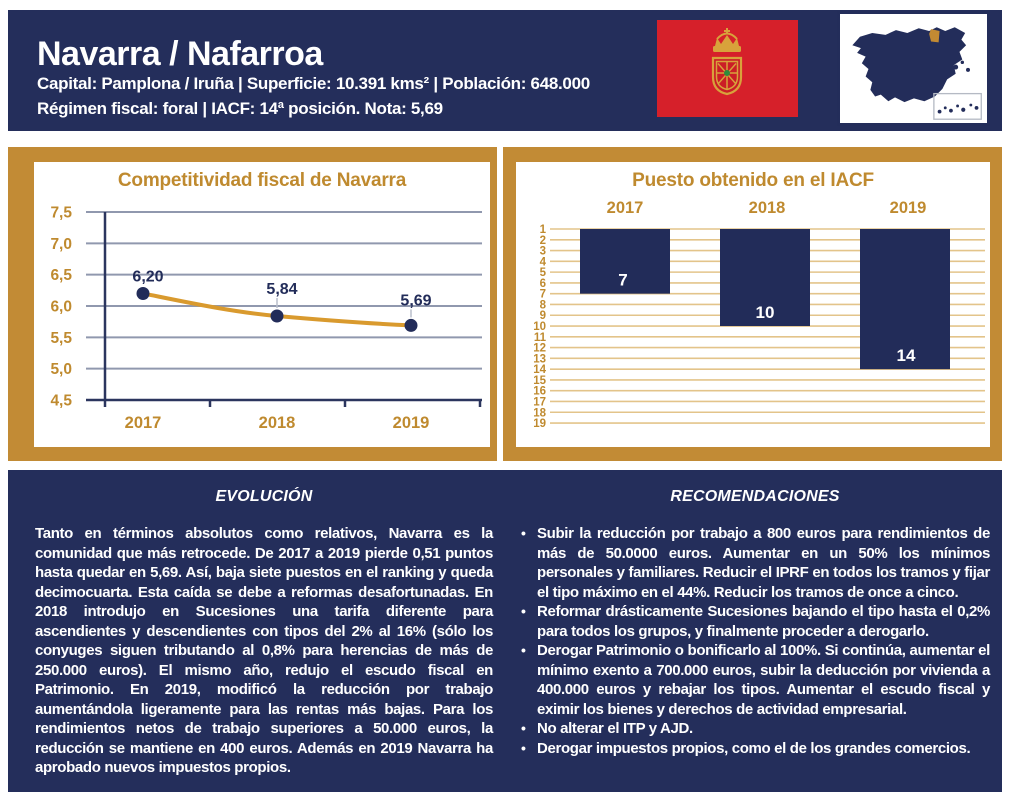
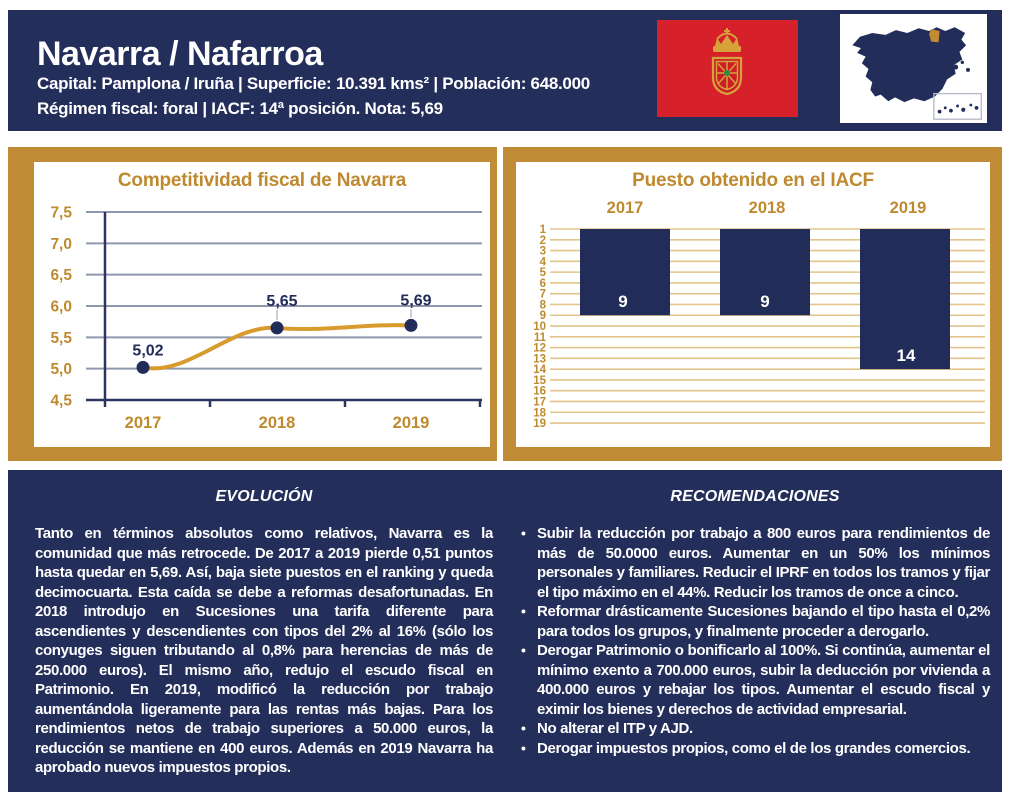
Competitividad fiscal de Navarra/2017: 6,20 -> 5,02
Competitividad fiscal de Navarra/2018: 5,84 -> 5,65
Puesto obtenido en el IACF/2017: 7 -> 9
Puesto obtenido en el IACF/2018: 10 -> 9
